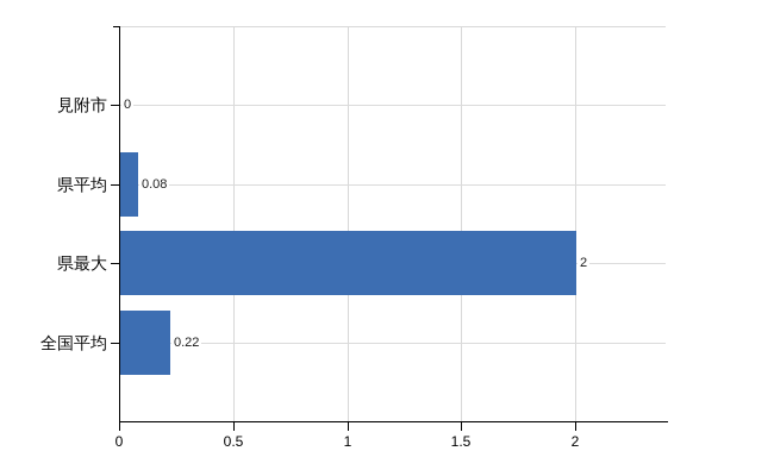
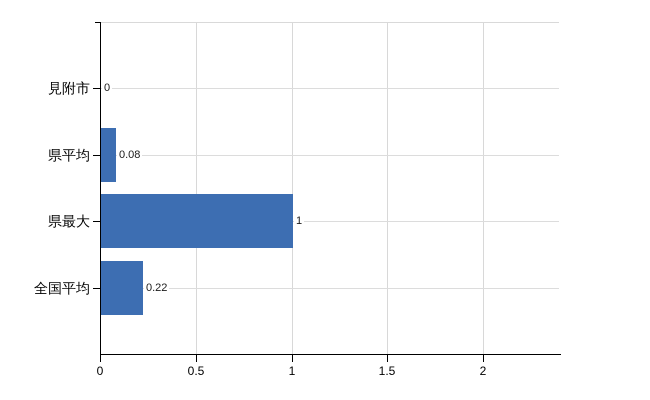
県最大: 2 -> 1
